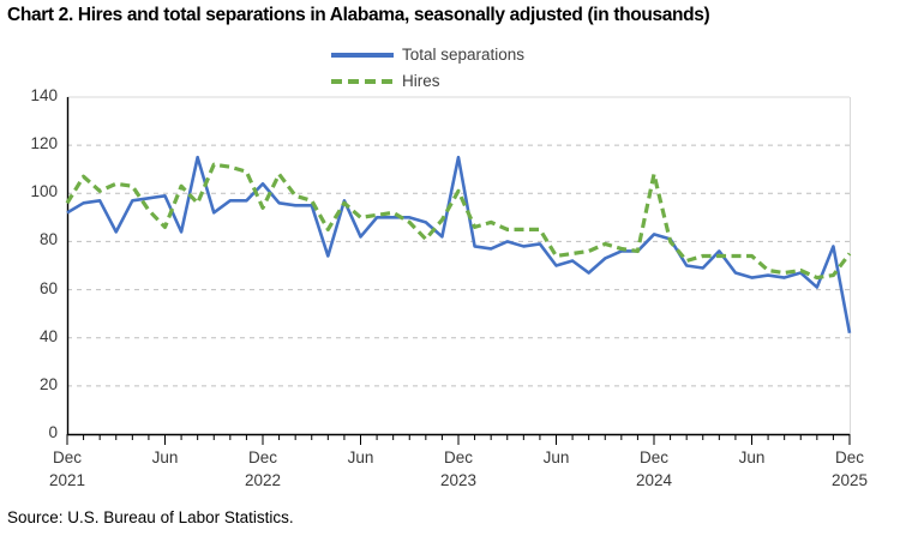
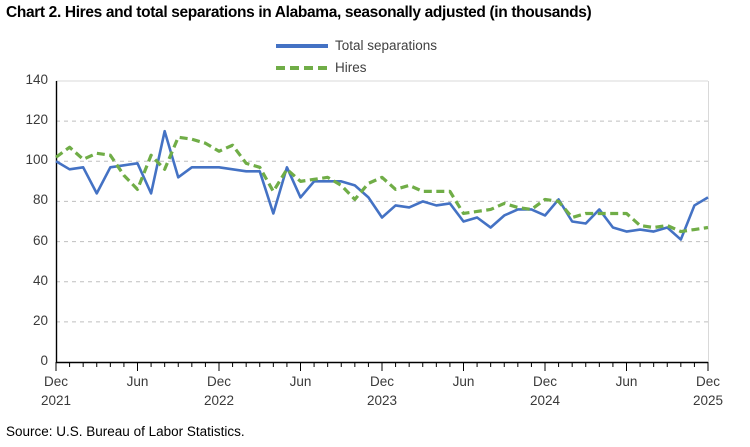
Total separations/Dec 2021: 92 -> 100
Hires/Dec 2021: 96 -> 102
Total separations/Dec 2022: 104 -> 97
Hires/Dec 2022: 94 -> 105
Total separations/Dec 2023: 115 -> 72
Hires/Dec 2023: 101 -> 92
Total separations/Dec 2024: 83 -> 73
Hires/Dec 2024: 108 -> 81
Total separations/Dec 2025: 42 -> 82
Hires/Dec 2025: 75 -> 67
